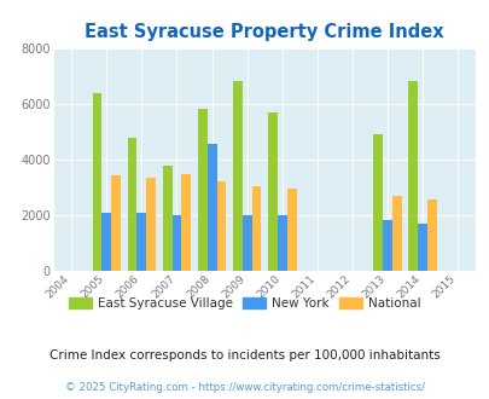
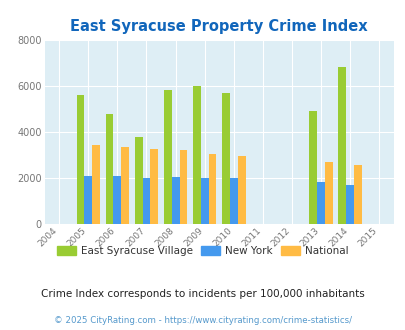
East Syracuse Village/2005: 6400 -> 5600
National/2007: 3500 -> 3250
New York/2008: 4550 -> 2050
East Syracuse Village/2009: 6800 -> 6000
